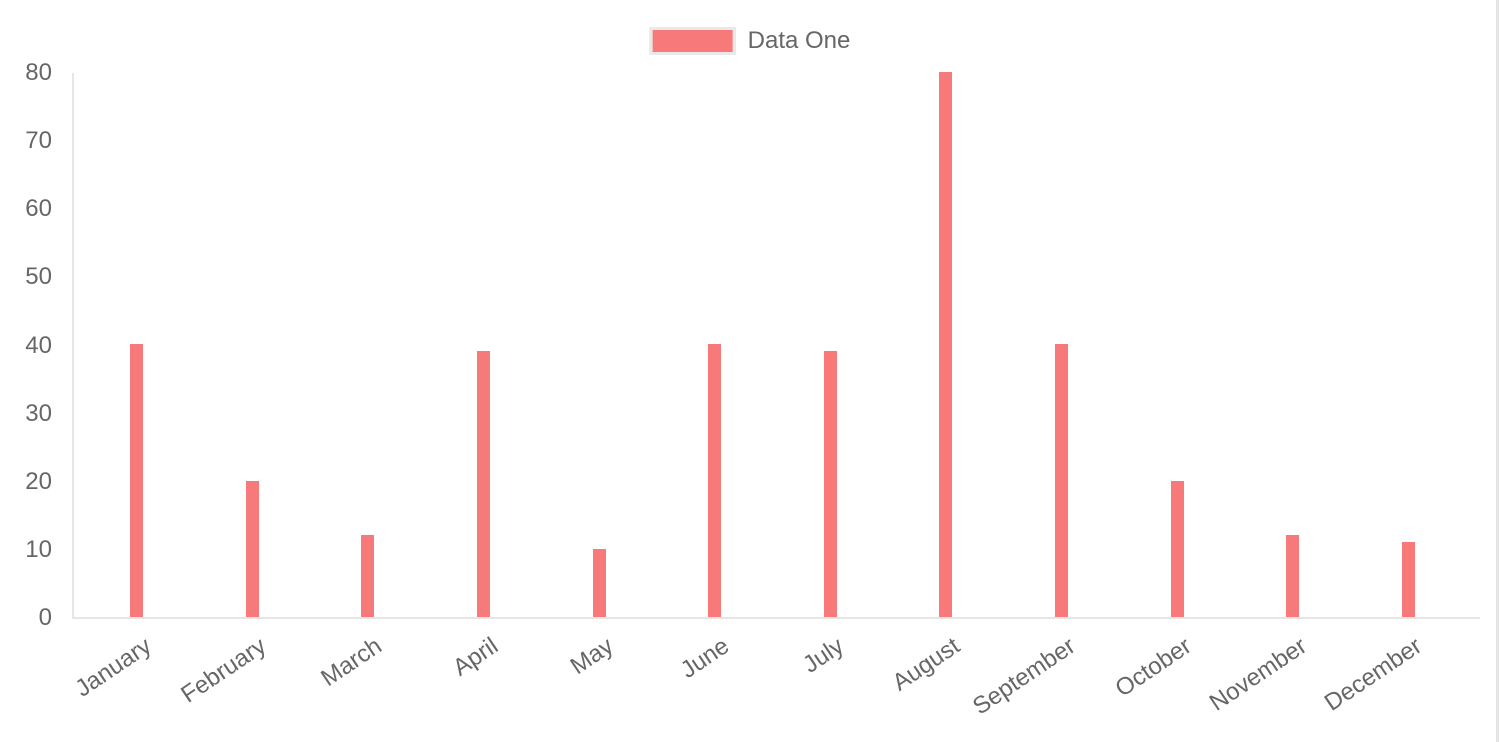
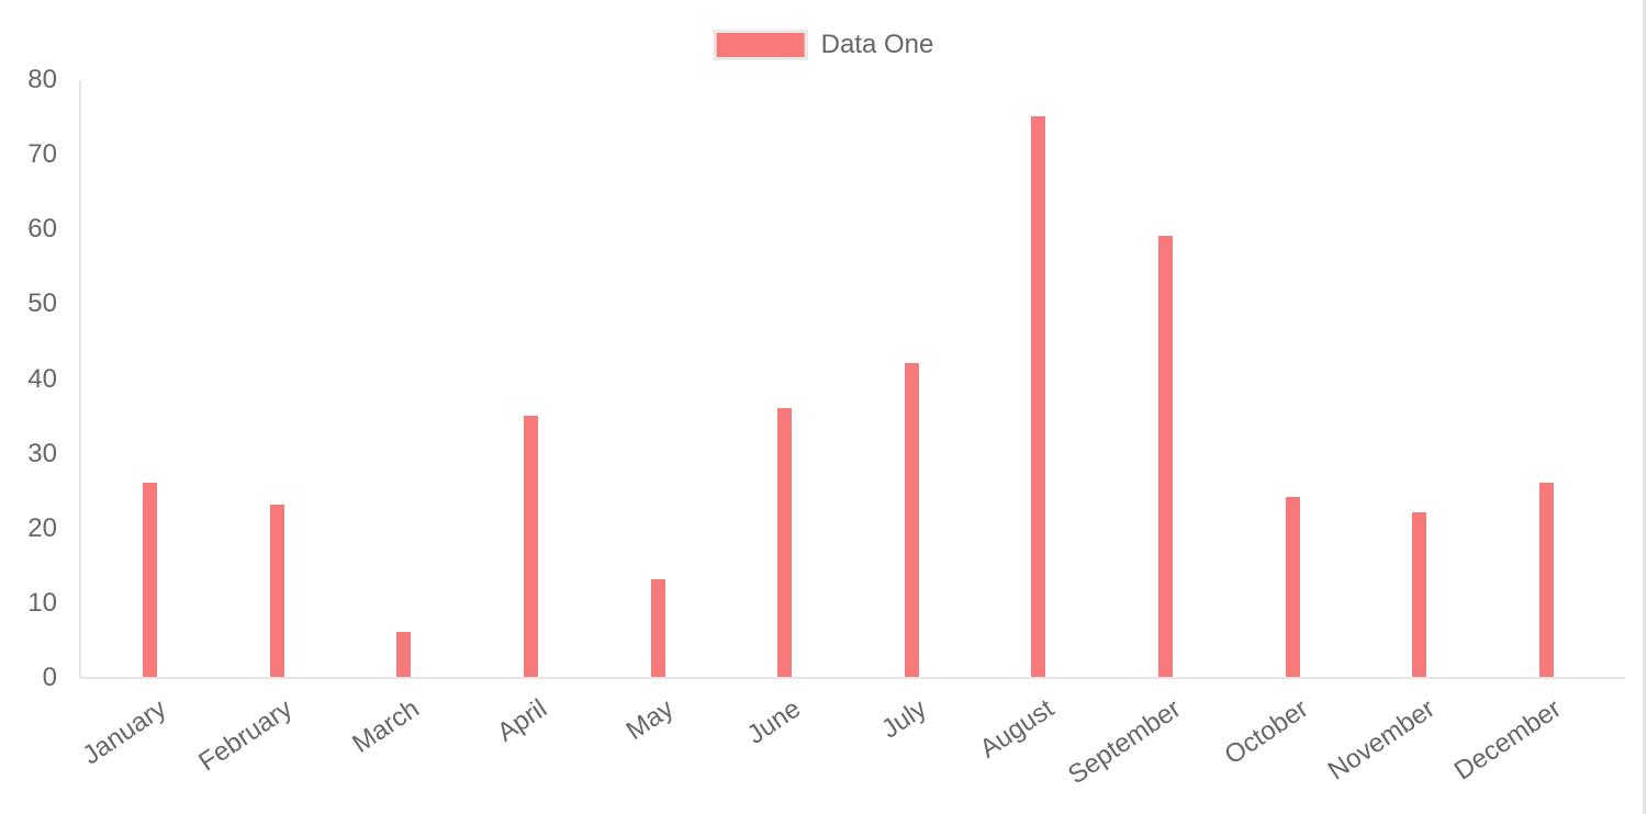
January: 40 -> 26
February: 20 -> 23
March: 12 -> 6
April: 39 -> 35
May: 10 -> 13
June: 40 -> 36
July: 39 -> 42
August: 80 -> 75
September: 40 -> 59
October: 20 -> 24
November: 12 -> 22
December: 11 -> 26
